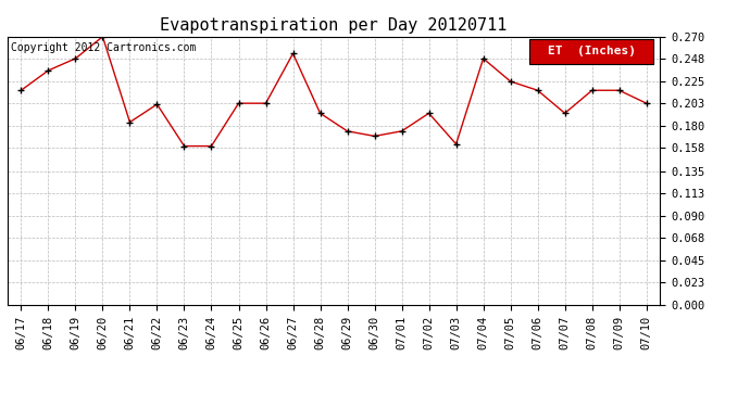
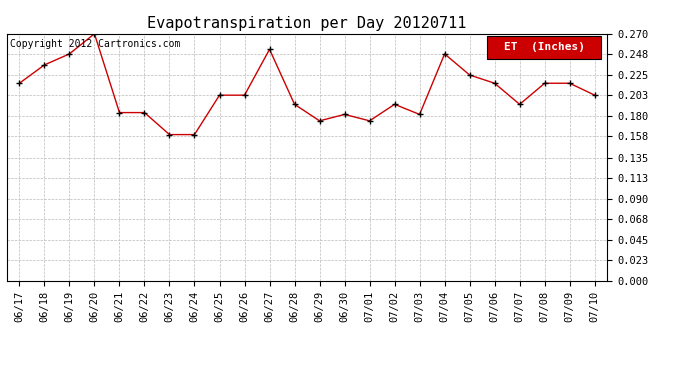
06/22: 0.202 -> 0.184
06/30: 0.170 -> 0.182
07/03: 0.162 -> 0.182
